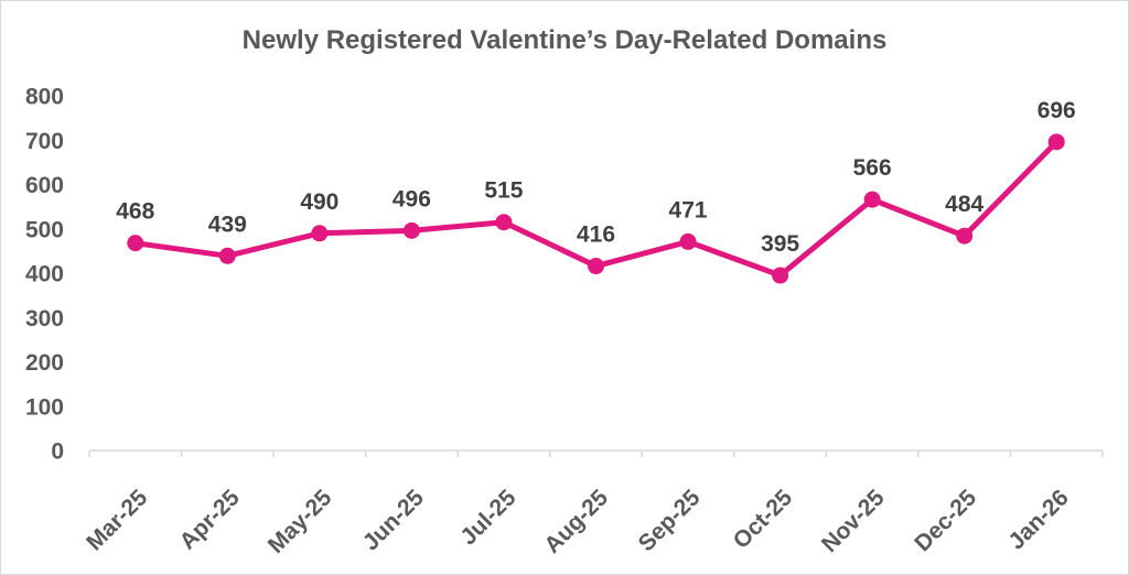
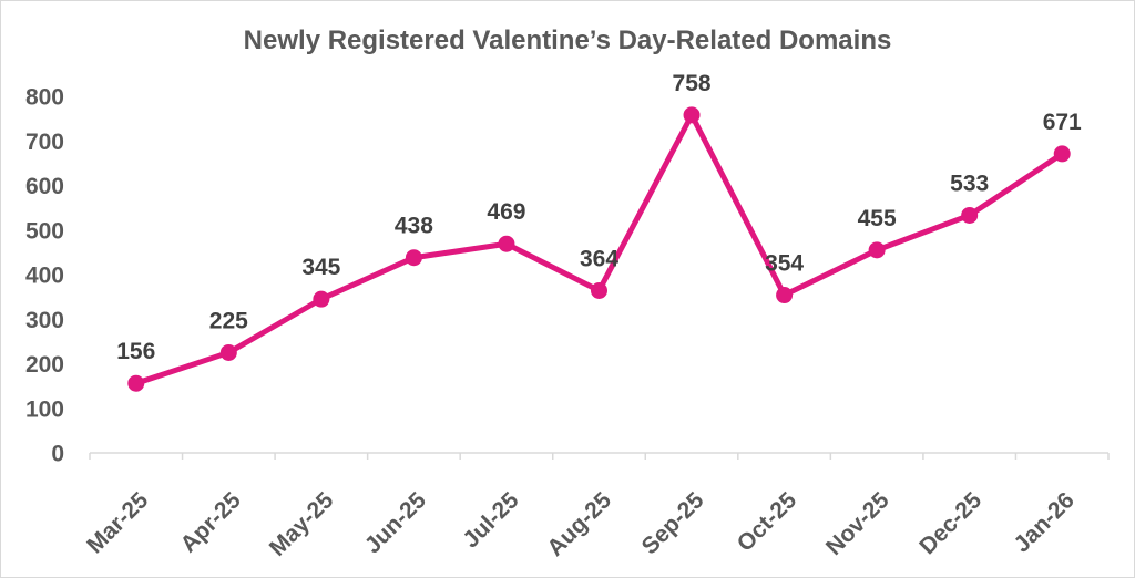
Mar-25: 468 -> 156
Apr-25: 439 -> 225
May-25: 490 -> 345
Jun-25: 496 -> 438
Jul-25: 515 -> 469
Aug-25: 416 -> 364
Sep-25: 471 -> 758
Oct-25: 395 -> 354
Nov-25: 566 -> 455
Dec-25: 484 -> 533
Jan-26: 696 -> 671
